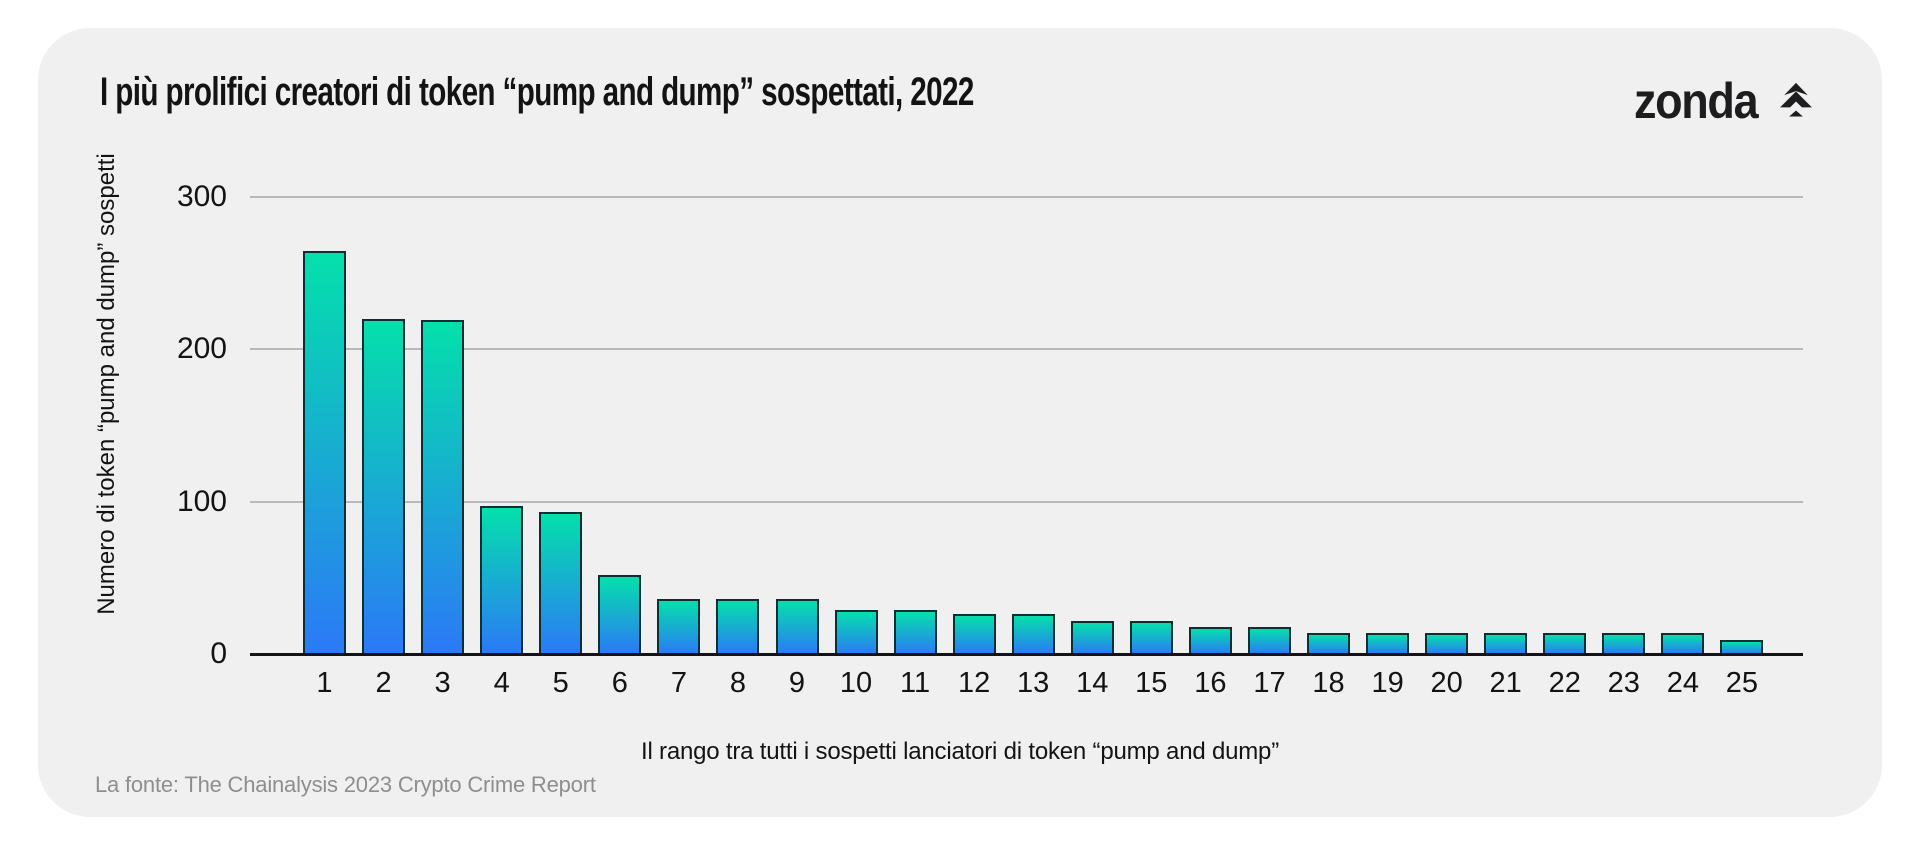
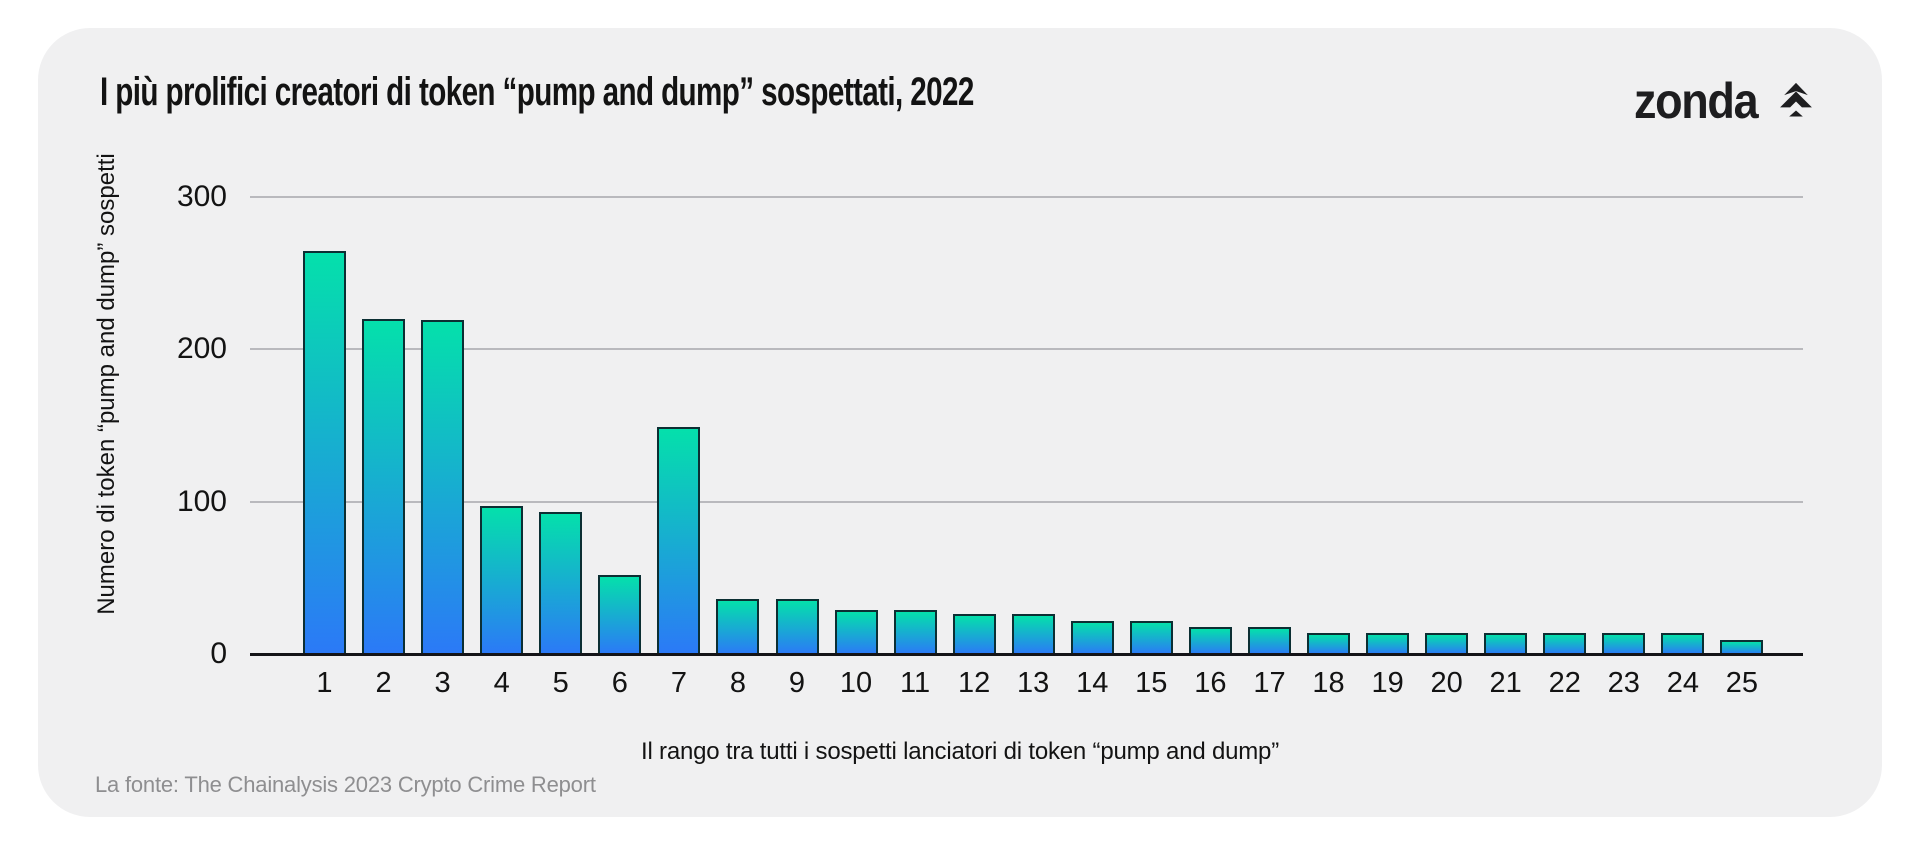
7: 36 -> 149
